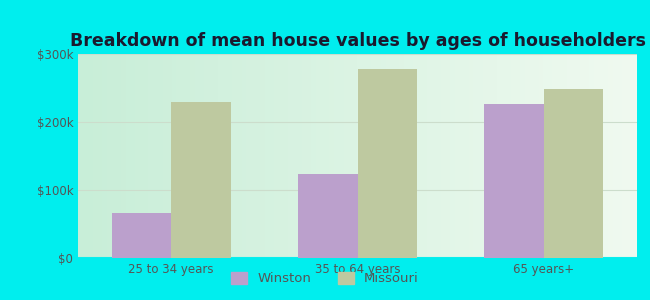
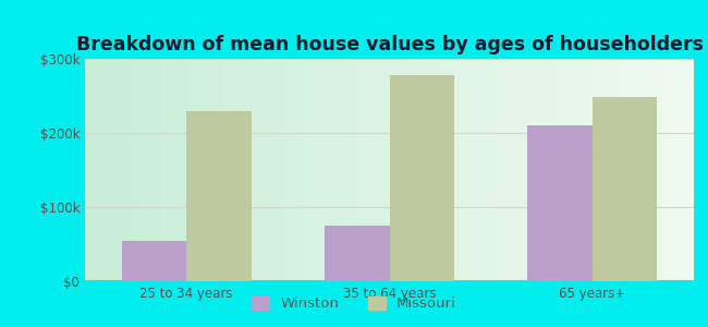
Winston/25 to 34 years: $66k -> $55k
Winston/35 to 64 years: $124k -> $75k
Winston/65 years+: $226k -> $210k
